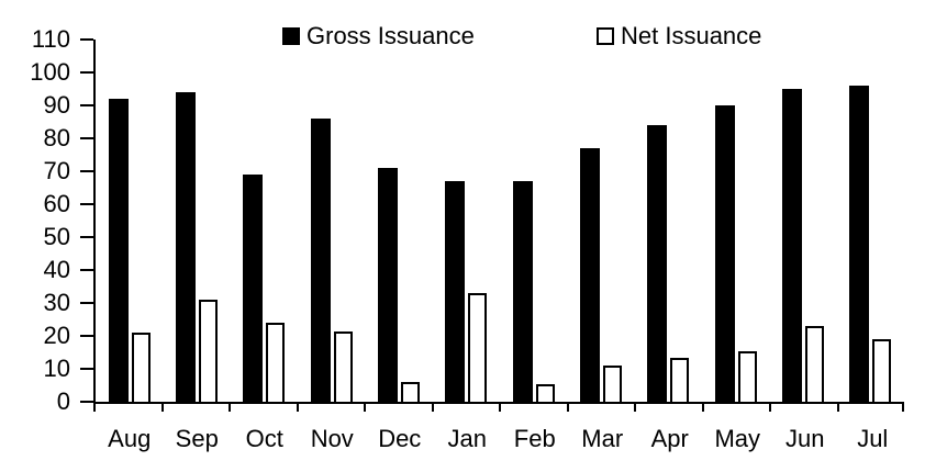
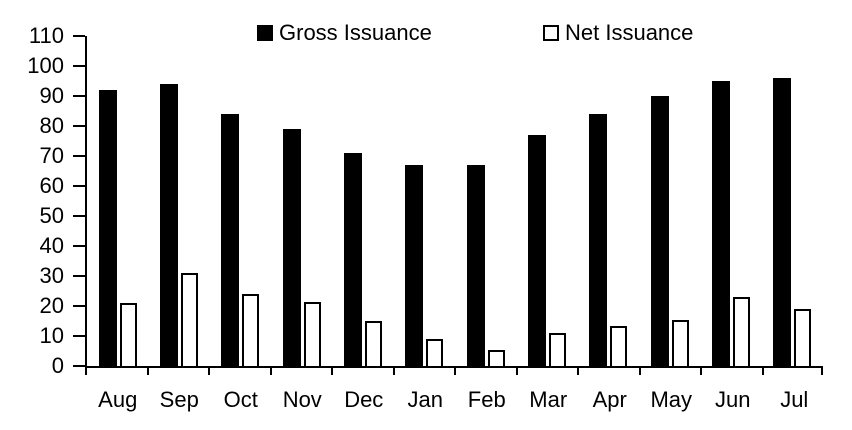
Gross Issuance/Oct: 69 -> 84
Gross Issuance/Nov: 86 -> 79
Net Issuance/Dec: 6 -> 15
Net Issuance/Jan: 33 -> 9
